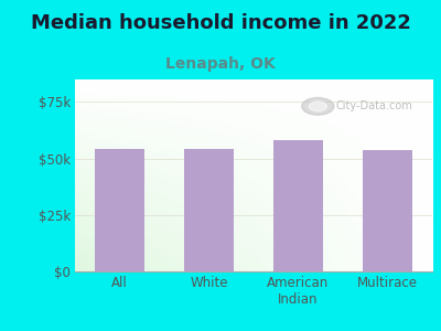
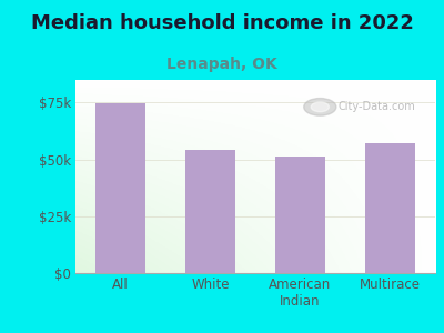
All: $54.0k -> $74.5k
American Indian: $58.0k -> $51.5k
Multirace: $53.5k -> $57.0k
